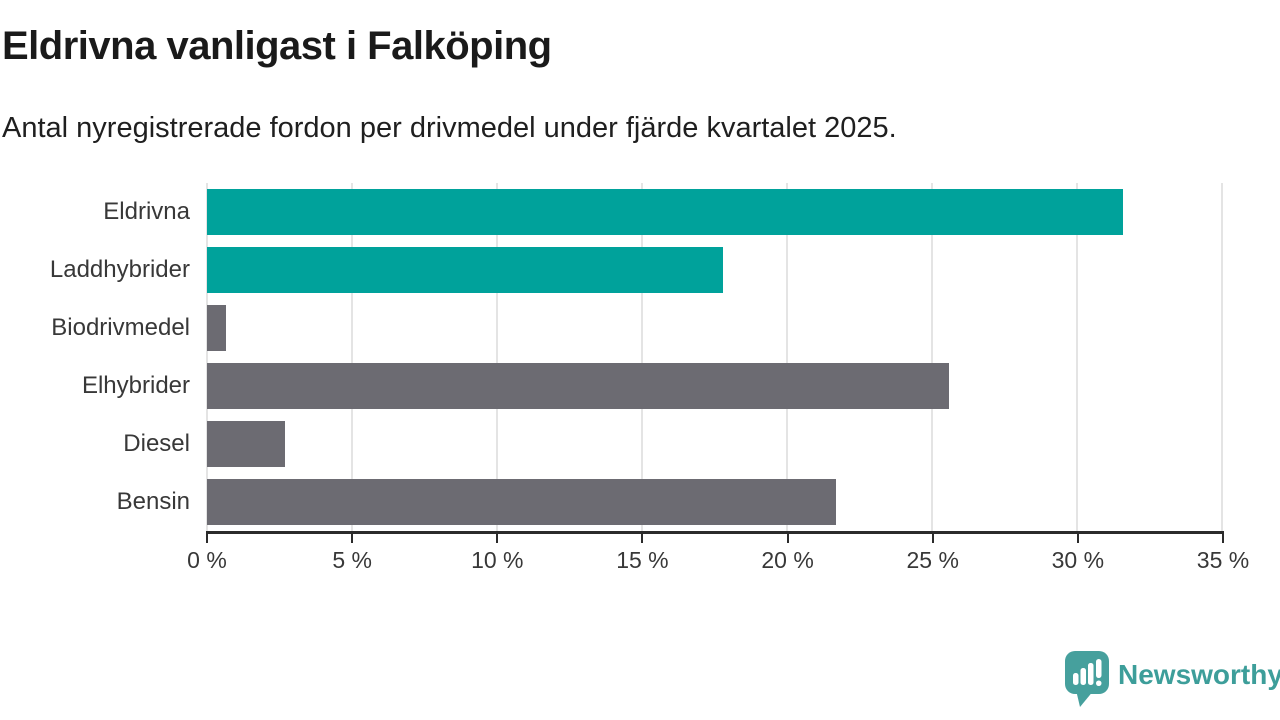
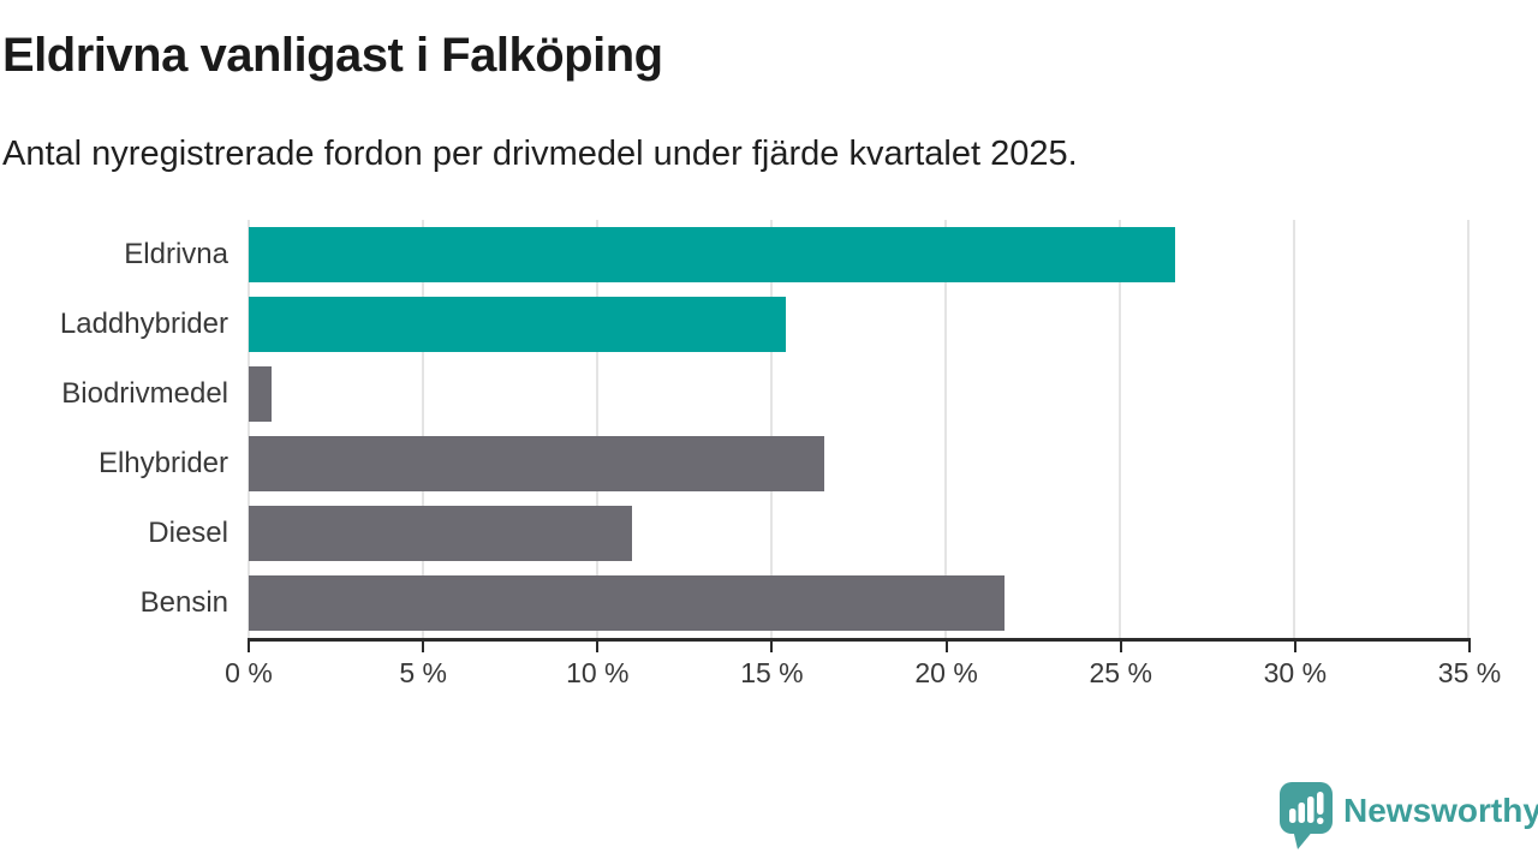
Eldrivna: 31.6% -> 26.6%
Laddhybrider: 17.8% -> 15.4%
Elhybrider: 25.6% -> 16.5%
Diesel: 2.7% -> 11.0%
